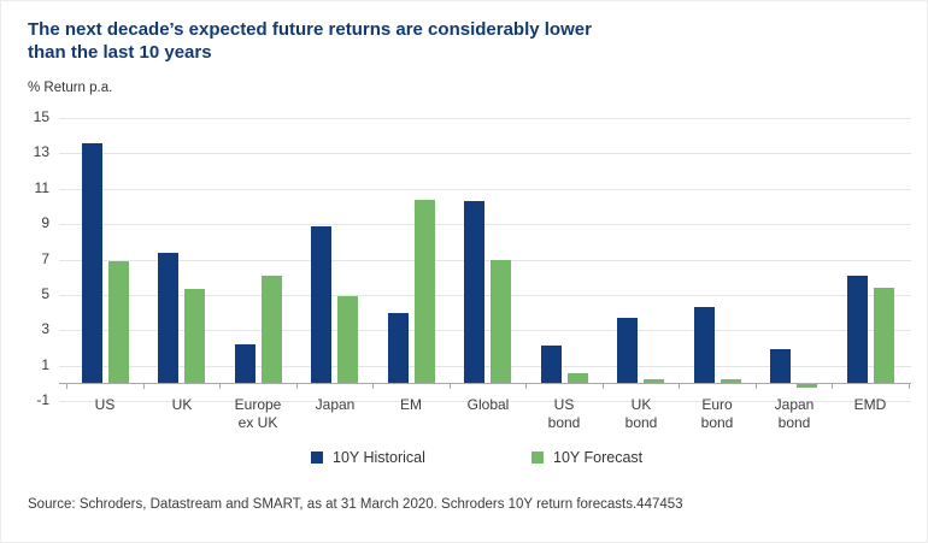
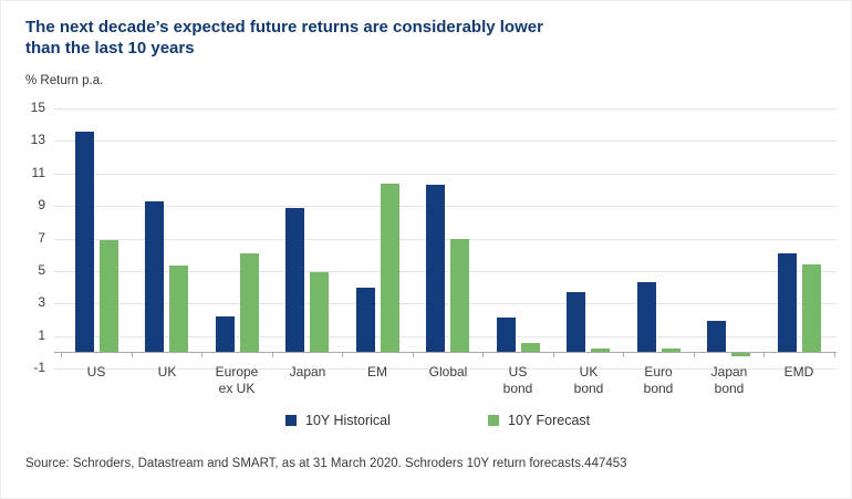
10Y Historical/UK: 7.4 -> 9.3
